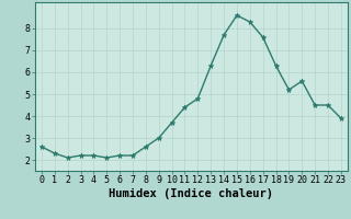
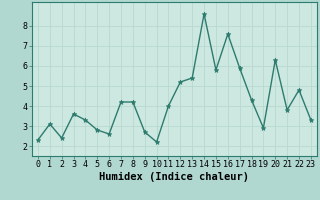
0: 2.6 -> 2.3
1: 2.3 -> 3.1
2: 2.1 -> 2.4
3: 2.2 -> 3.6
4: 2.2 -> 3.3
5: 2.1 -> 2.8
6: 2.2 -> 2.6
7: 2.2 -> 4.2
8: 2.6 -> 4.2
9: 3.0 -> 2.7
10: 3.7 -> 2.2
11: 4.4 -> 4.0
12: 4.8 -> 5.2
13: 6.3 -> 5.4
14: 7.7 -> 8.6
15: 8.6 -> 5.8
16: 8.3 -> 7.6
17: 7.6 -> 5.9
18: 6.3 -> 4.3
19: 5.2 -> 2.9
20: 5.6 -> 6.3
21: 4.5 -> 3.8
22: 4.5 -> 4.8
23: 3.9 -> 3.3
